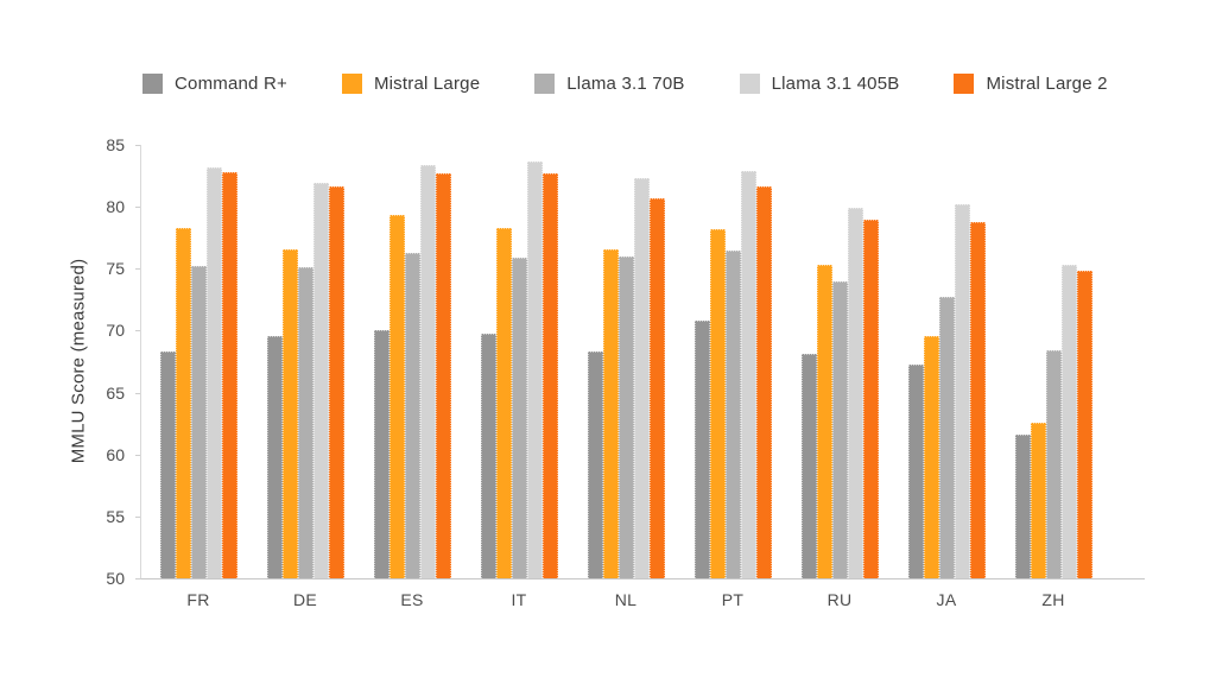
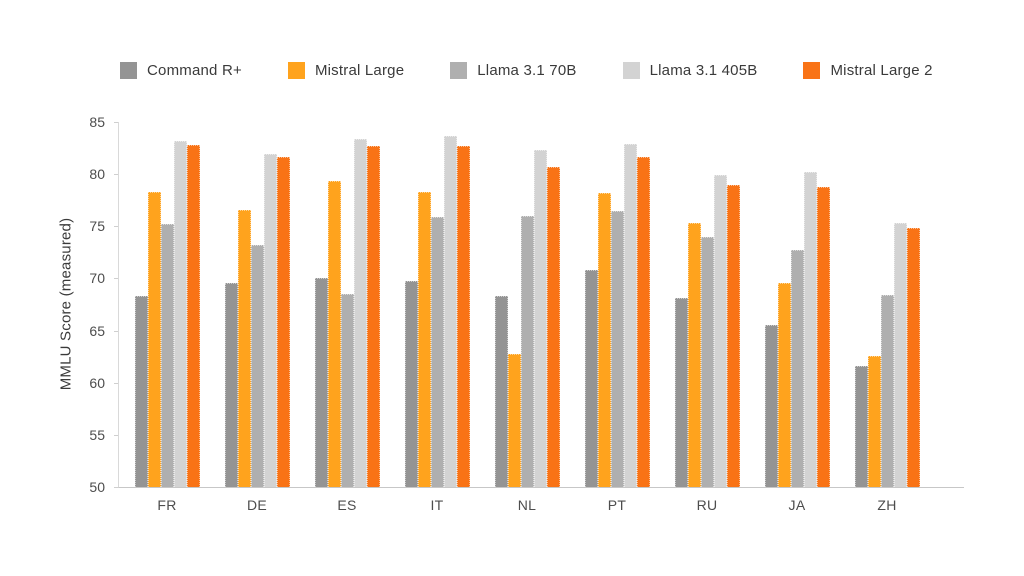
Llama 3.1 70B/DE: 75.1 -> 73.2
Llama 3.1 70B/ES: 76.3 -> 68.5
Mistral Large/NL: 76.6 -> 62.8
Command R+/JA: 67.3 -> 65.5
